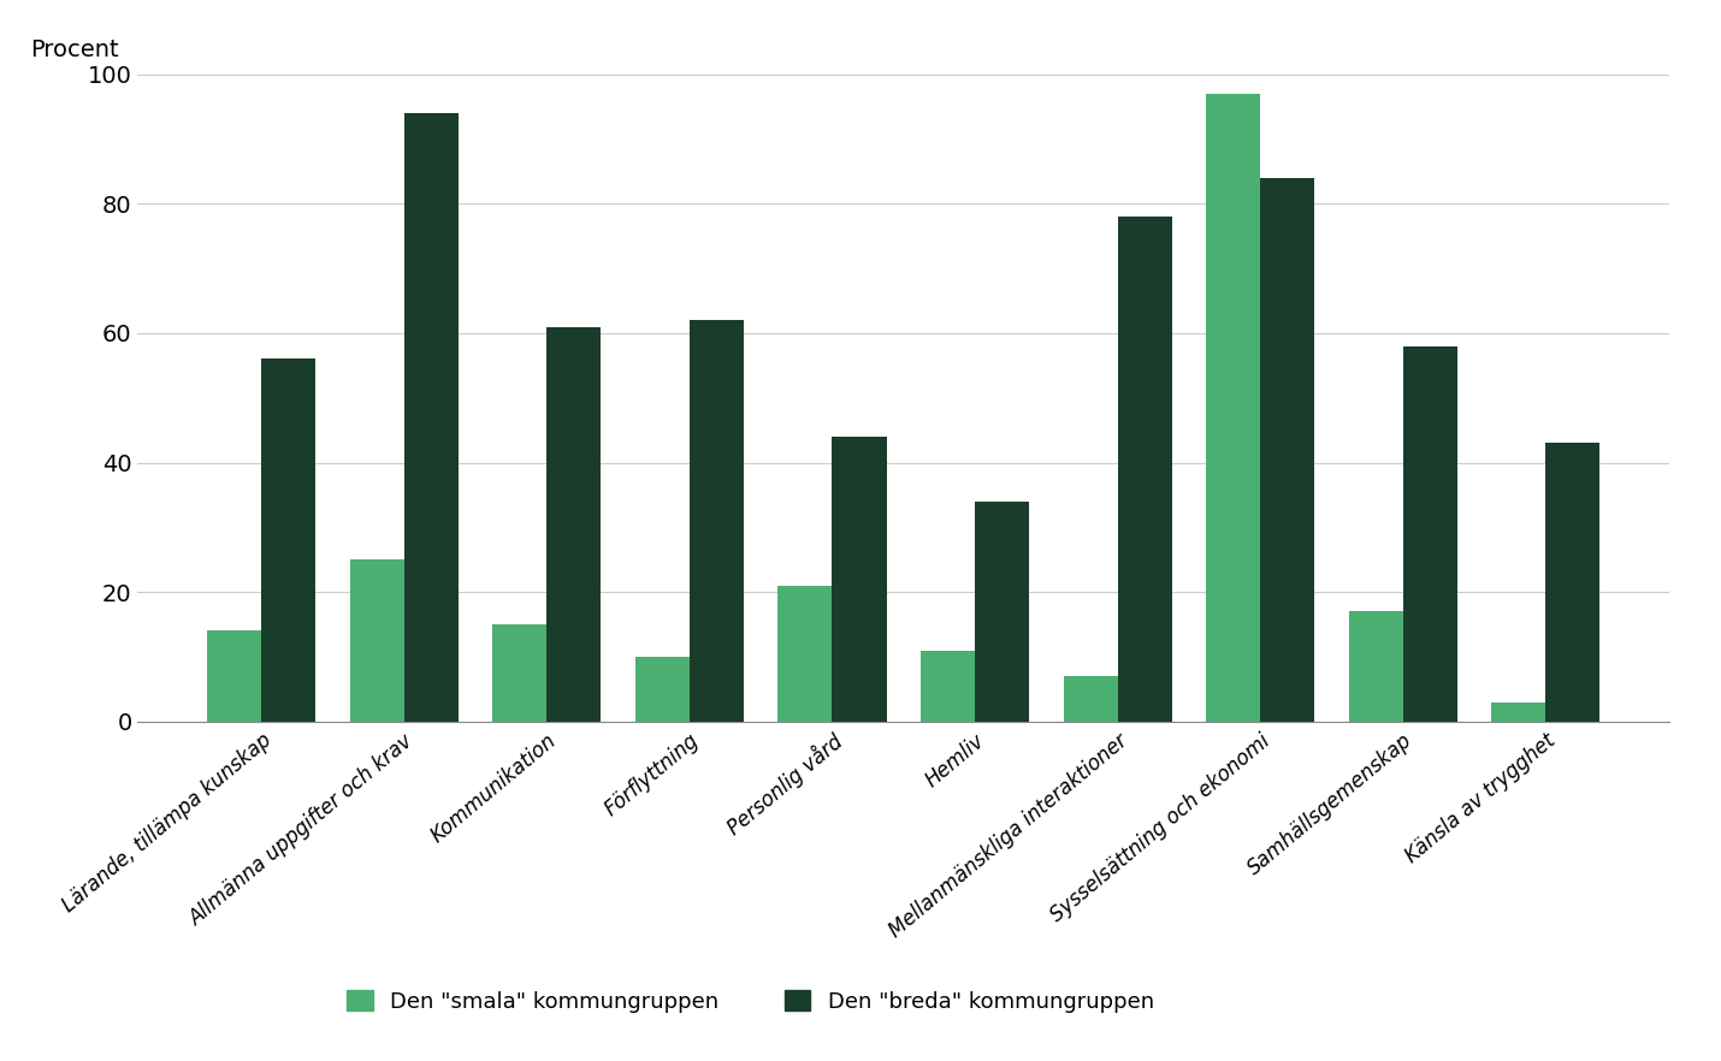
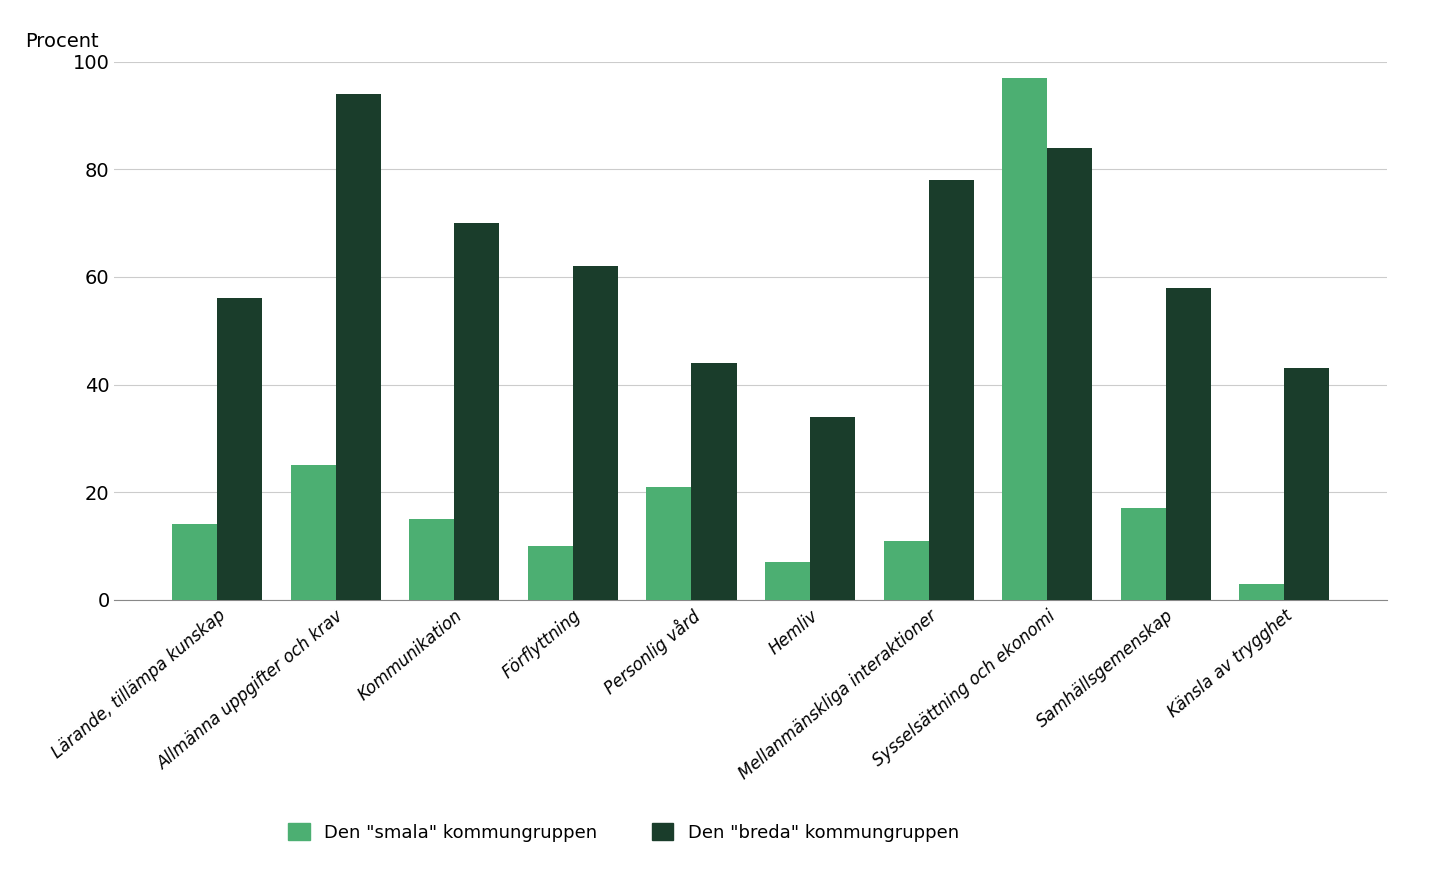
Den "breda" kommungruppen/Kommunikation: 61 -> 70
Den "smala" kommungruppen/Hemliv: 11 -> 7
Den "smala" kommungruppen/Mellanmänskliga interaktioner: 7 -> 11
